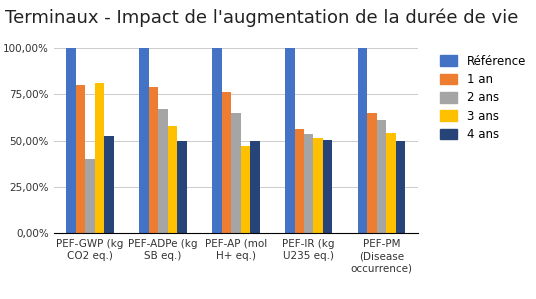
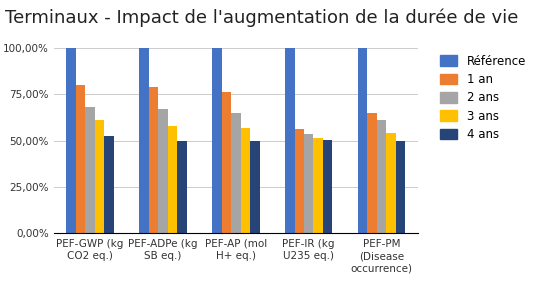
2 ans/PEF-GWP (kg CO2 eq.): 40% -> 68%
3 ans/PEF-GWP (kg CO2 eq.): 81% -> 61%
3 ans/PEF-AP (mol H+ eq.): 47% -> 57%
